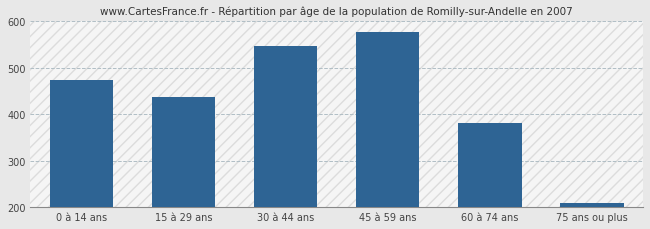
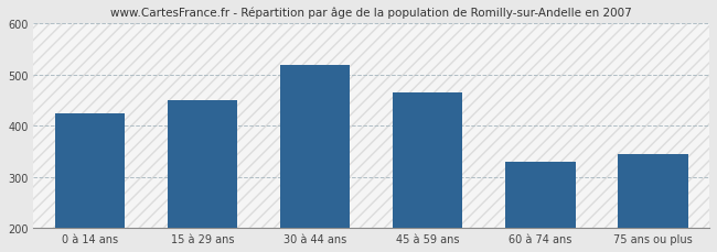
0 à 14 ans: 474 -> 425
15 à 29 ans: 438 -> 450
30 à 44 ans: 548 -> 520
45 à 59 ans: 578 -> 465
60 à 74 ans: 382 -> 330
75 ans ou plus: 210 -> 345
